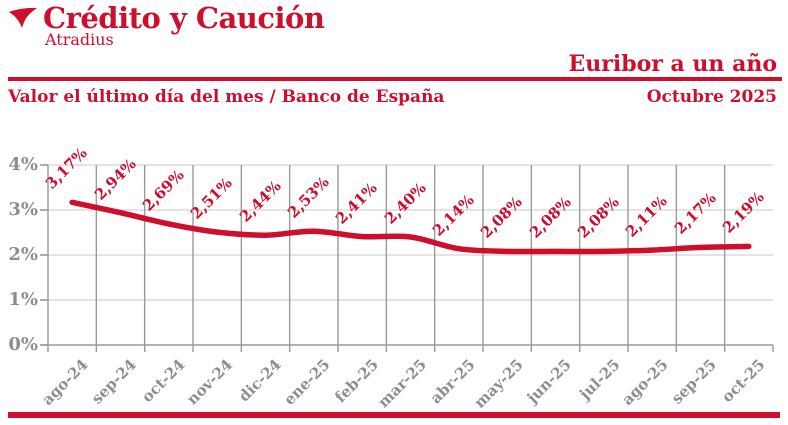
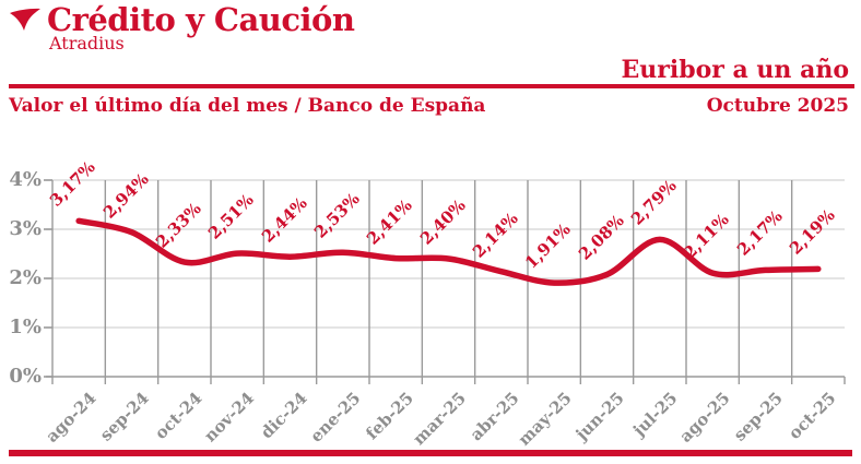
oct-24: 2,69% -> 2,33%
may-25: 2,08% -> 1,91%
jul-25: 2,08% -> 2,79%
